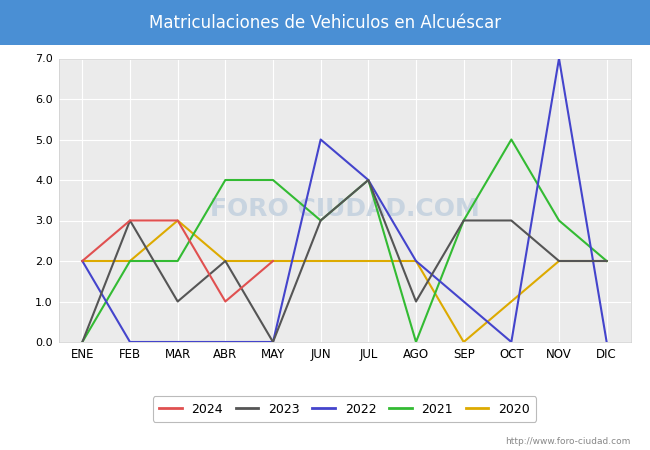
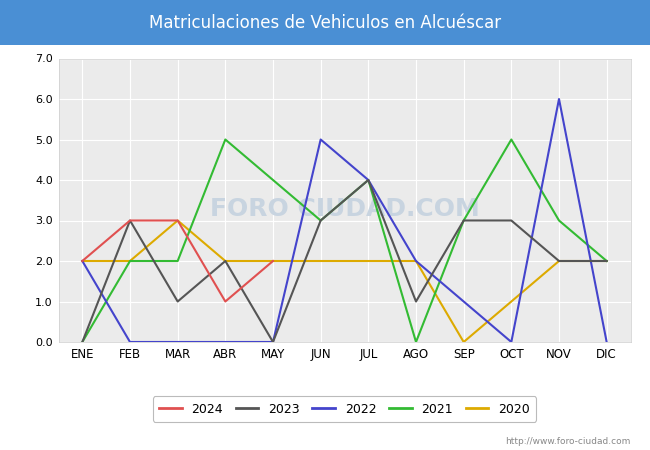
2021/ABR: 4 -> 5
2022/NOV: 7 -> 6
